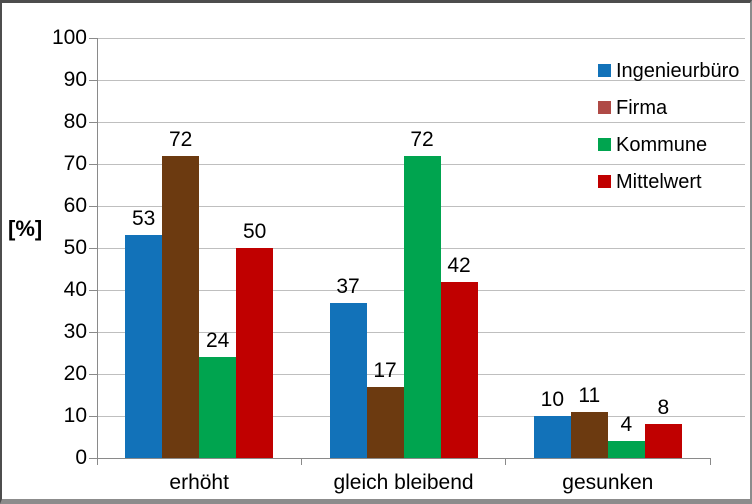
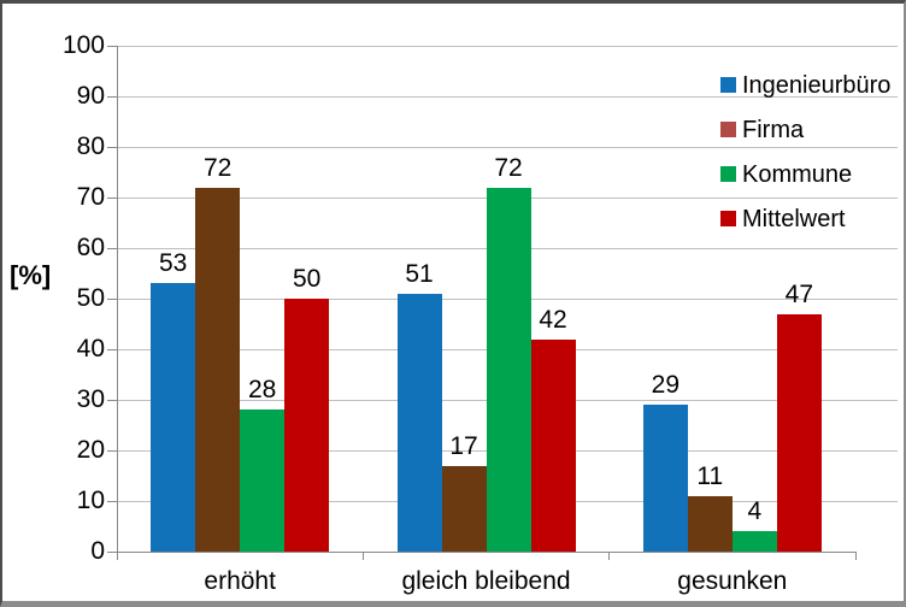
Kommune/erhöht: 24 -> 28
Ingenieurbüro/gleich bleibend: 37 -> 51
Ingenieurbüro/gesunken: 10 -> 29
Mittelwert/gesunken: 8 -> 47
